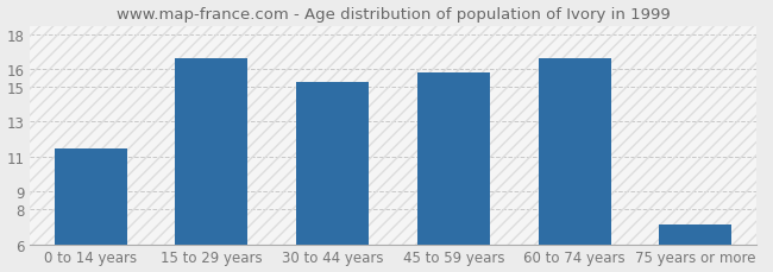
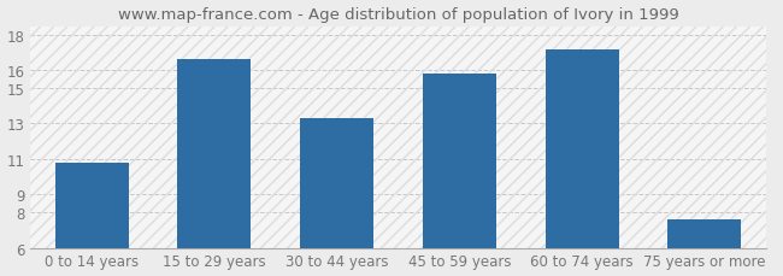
0 to 14 years: 11.5 -> 10.8
30 to 44 years: 15.3 -> 13.3
60 to 74 years: 16.6 -> 17.2
75 years or more: 7.1 -> 7.6
